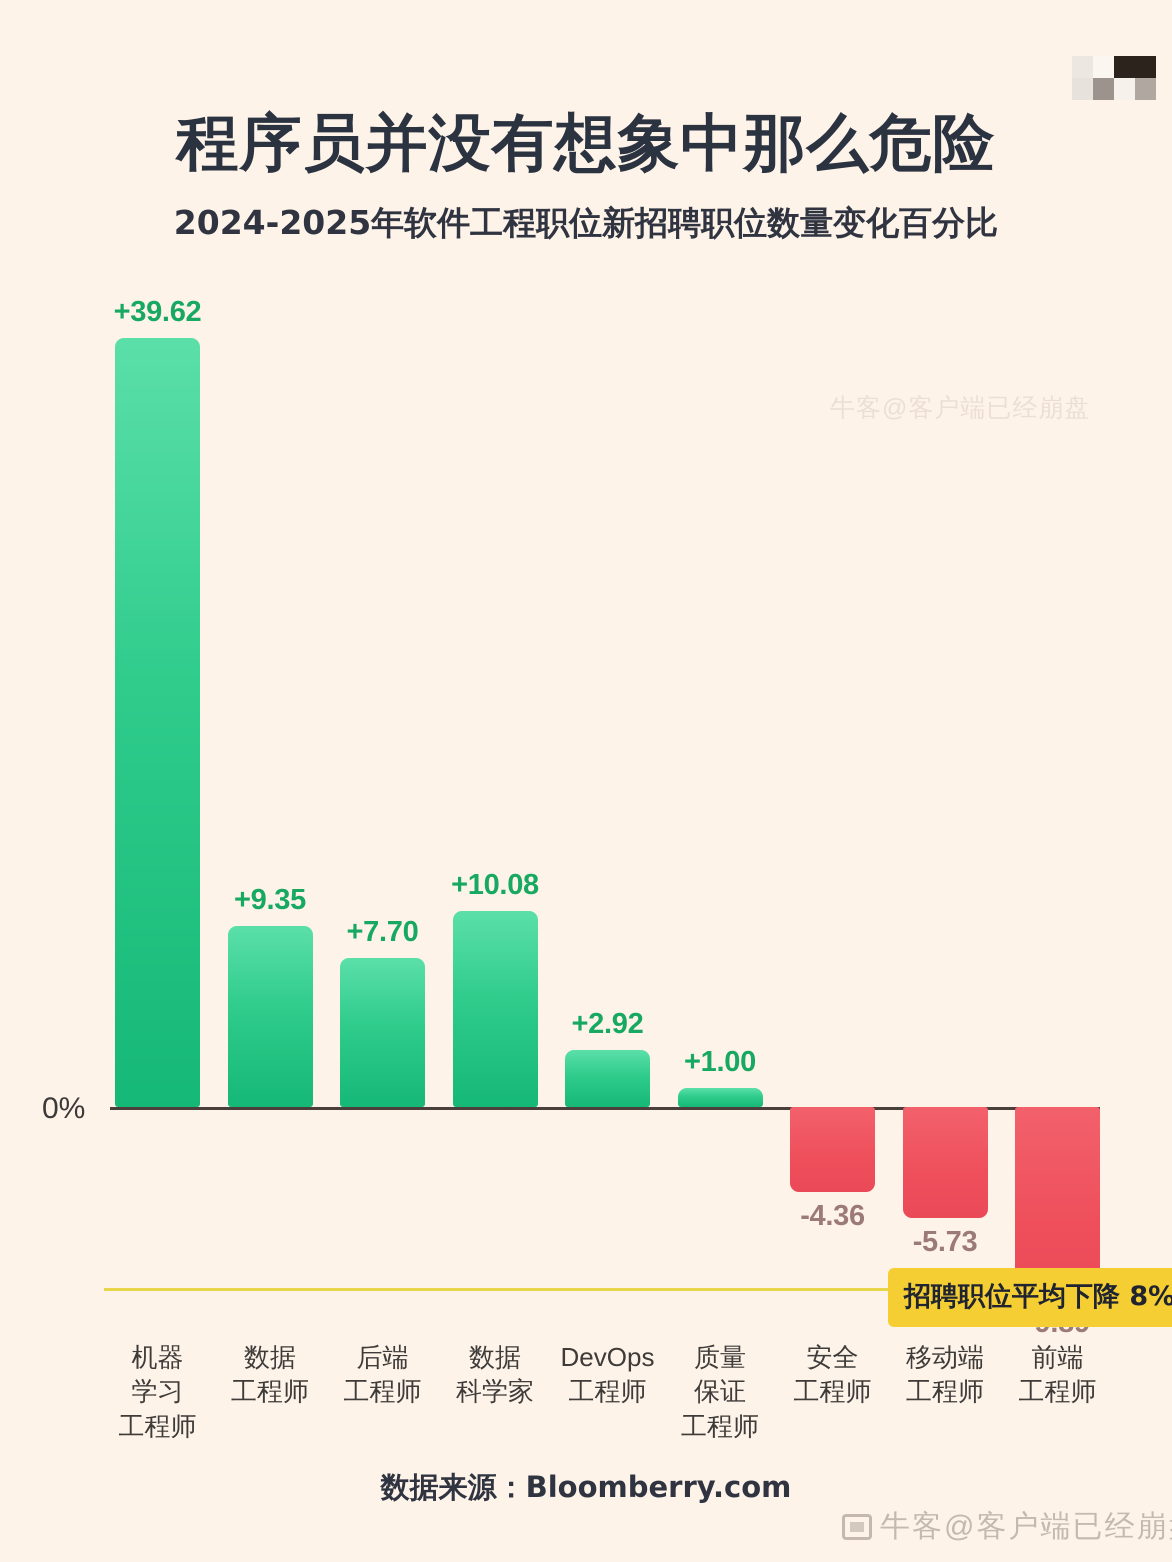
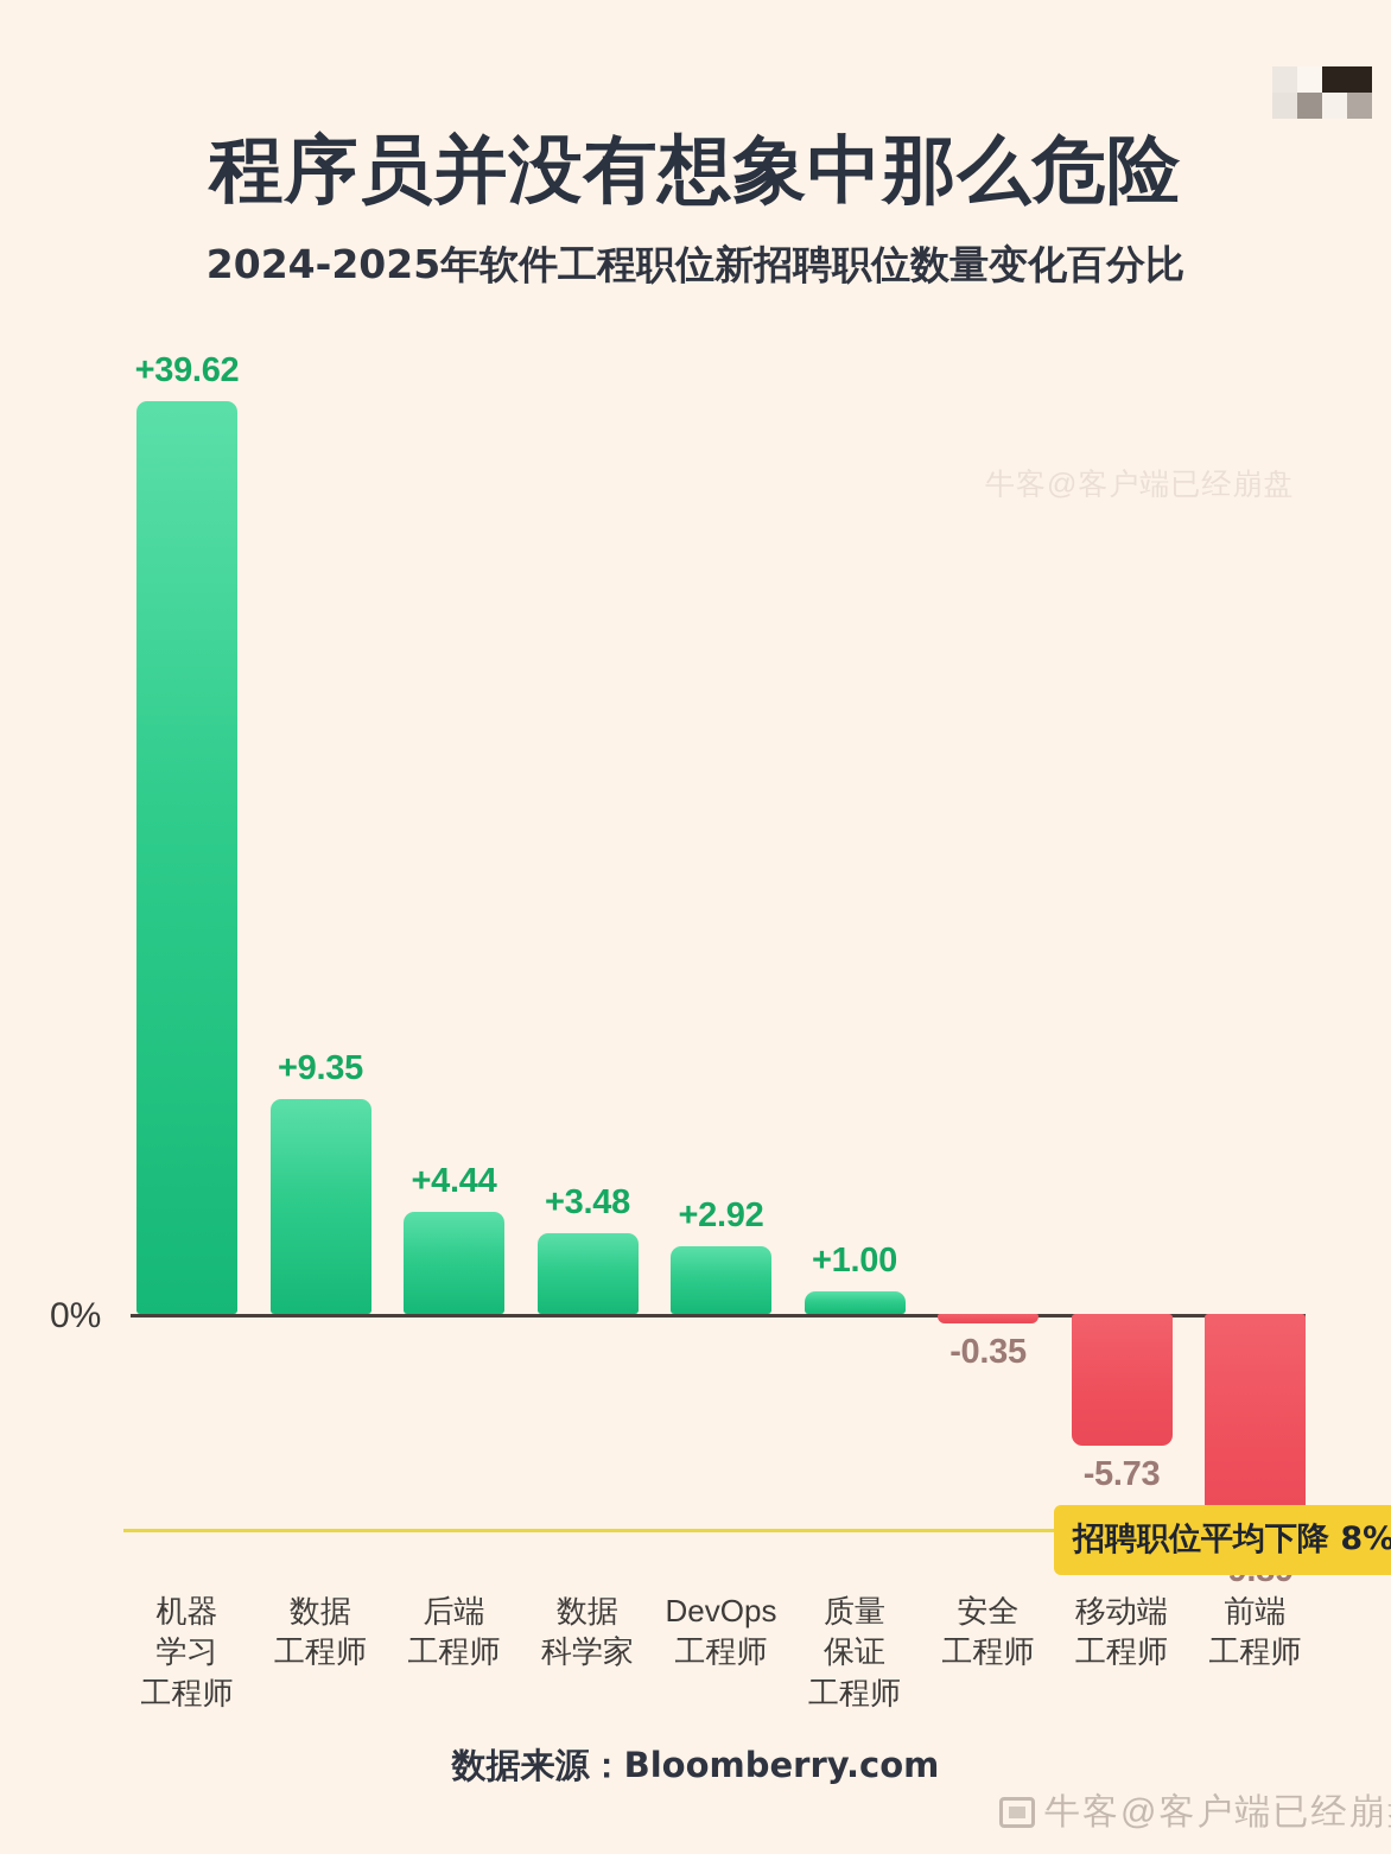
后端 工程师: +7.70 -> +4.44
数据 科学家: +10.08 -> +3.48
安全 工程师: -4.36 -> -0.35
